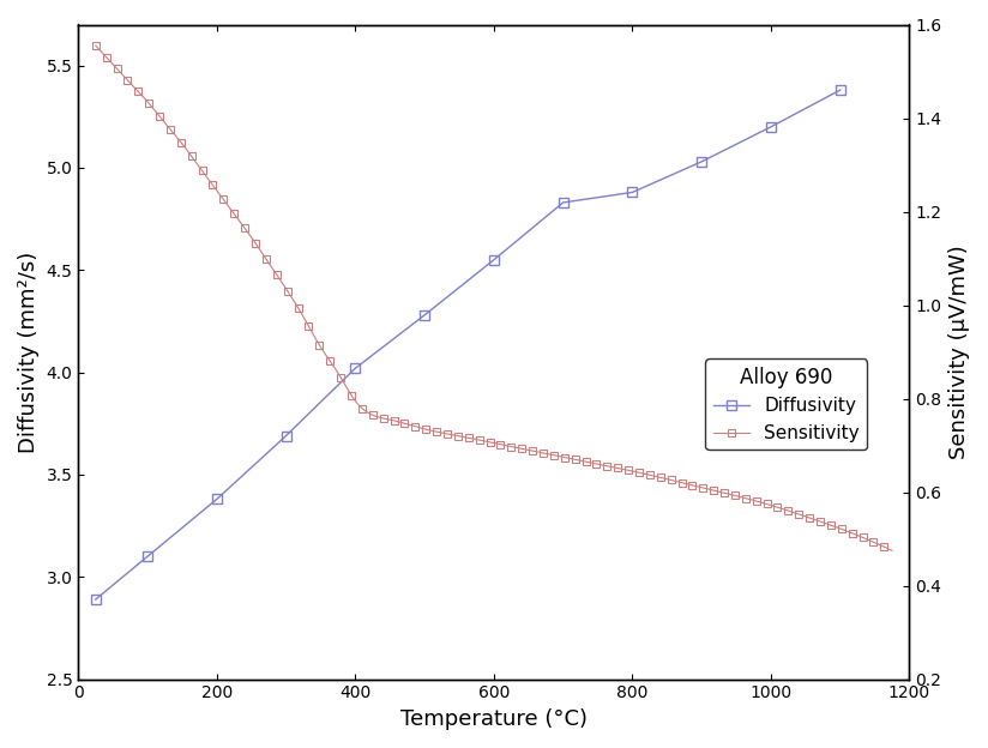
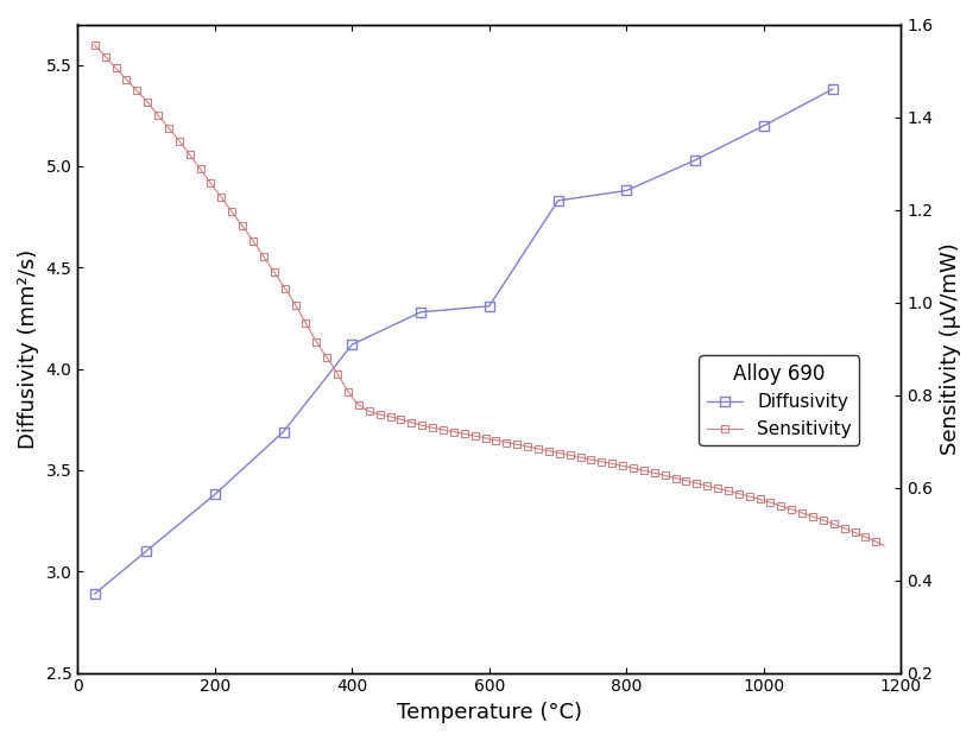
Diffusivity/400: 4.02 -> 4.12
Diffusivity/600: 4.55 -> 4.31
